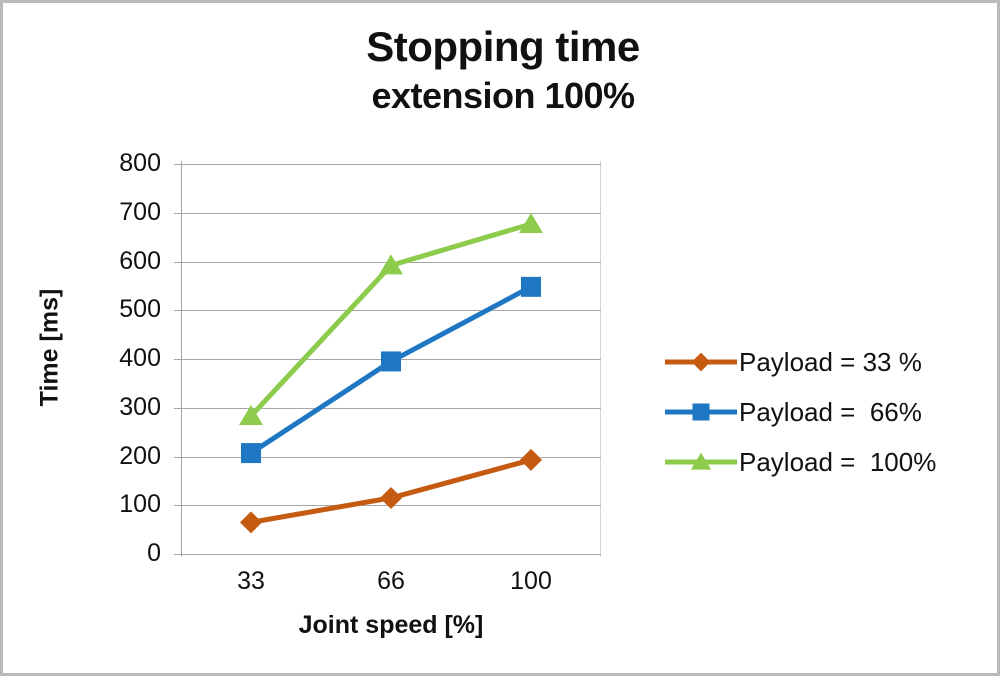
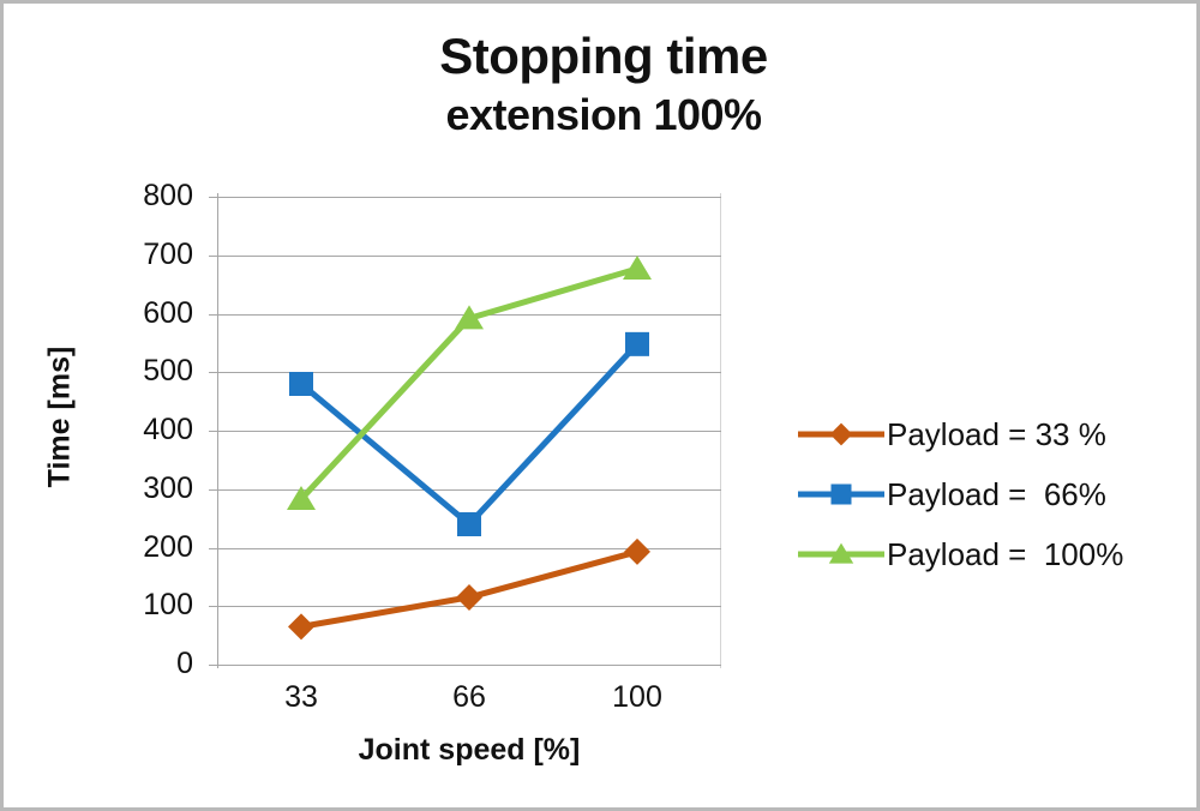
Payload = 66%/33: 210 -> 480
Payload = 66%/66: 400 -> 240
